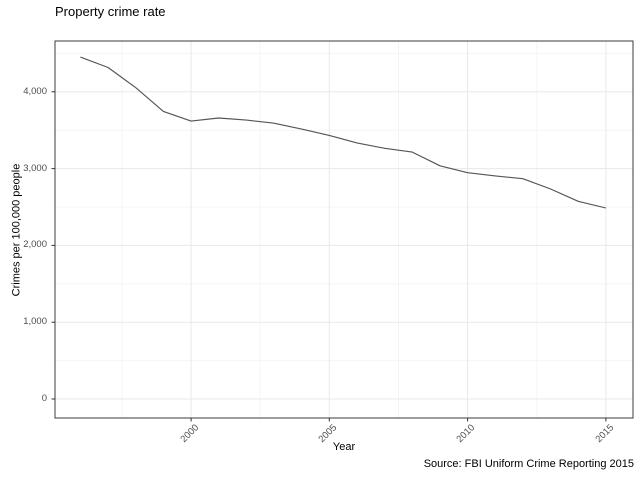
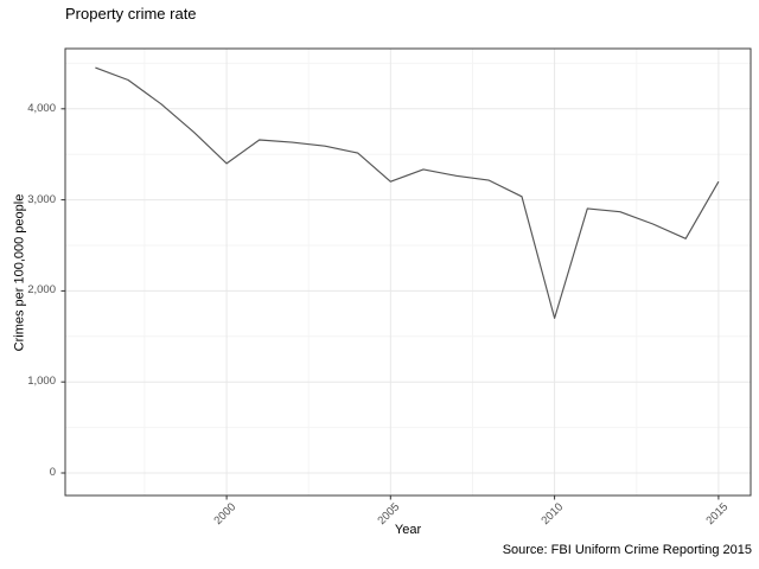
2000: 3600 -> 3400
2005: 3400 -> 3200
2010: 2900 -> 1700
2015: 2500 -> 3200
